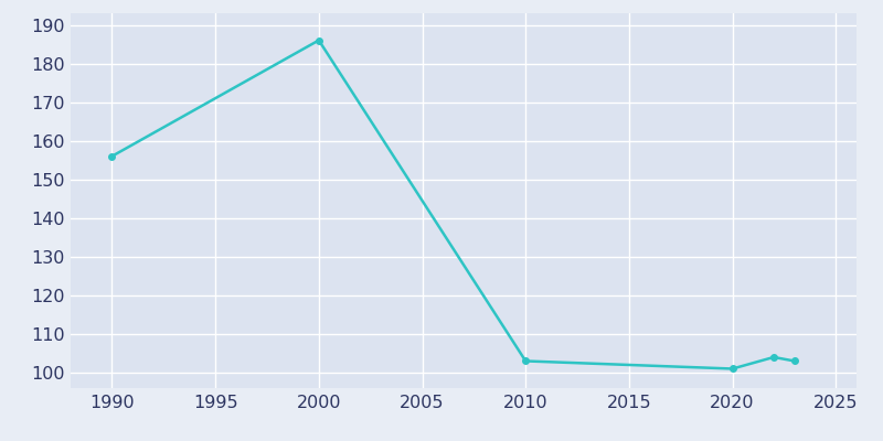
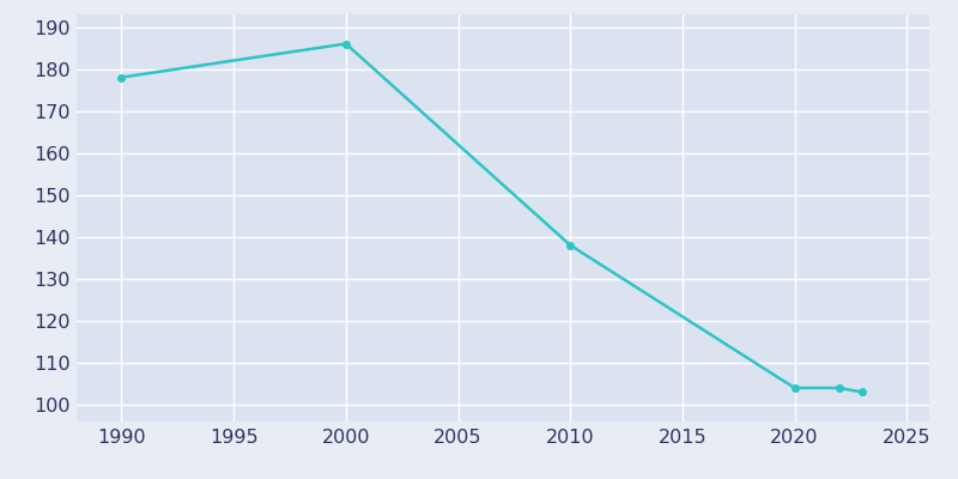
1990: 156 -> 178
2010: 103 -> 138
2020: 101 -> 104
